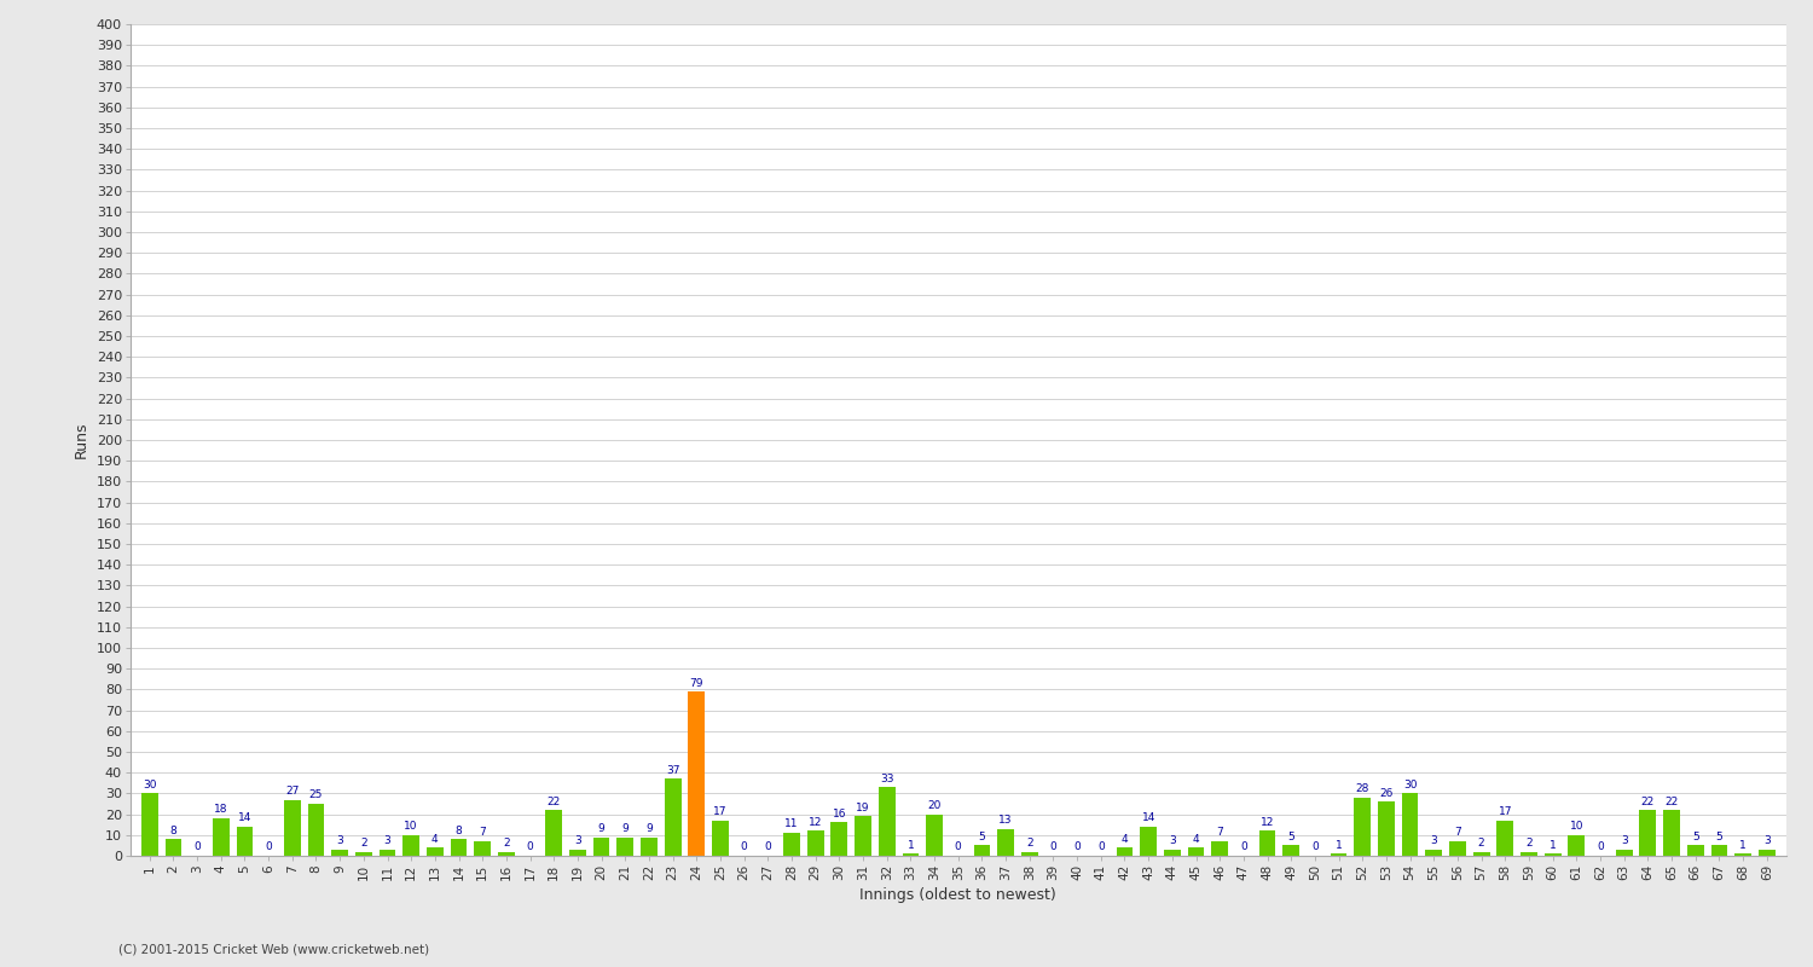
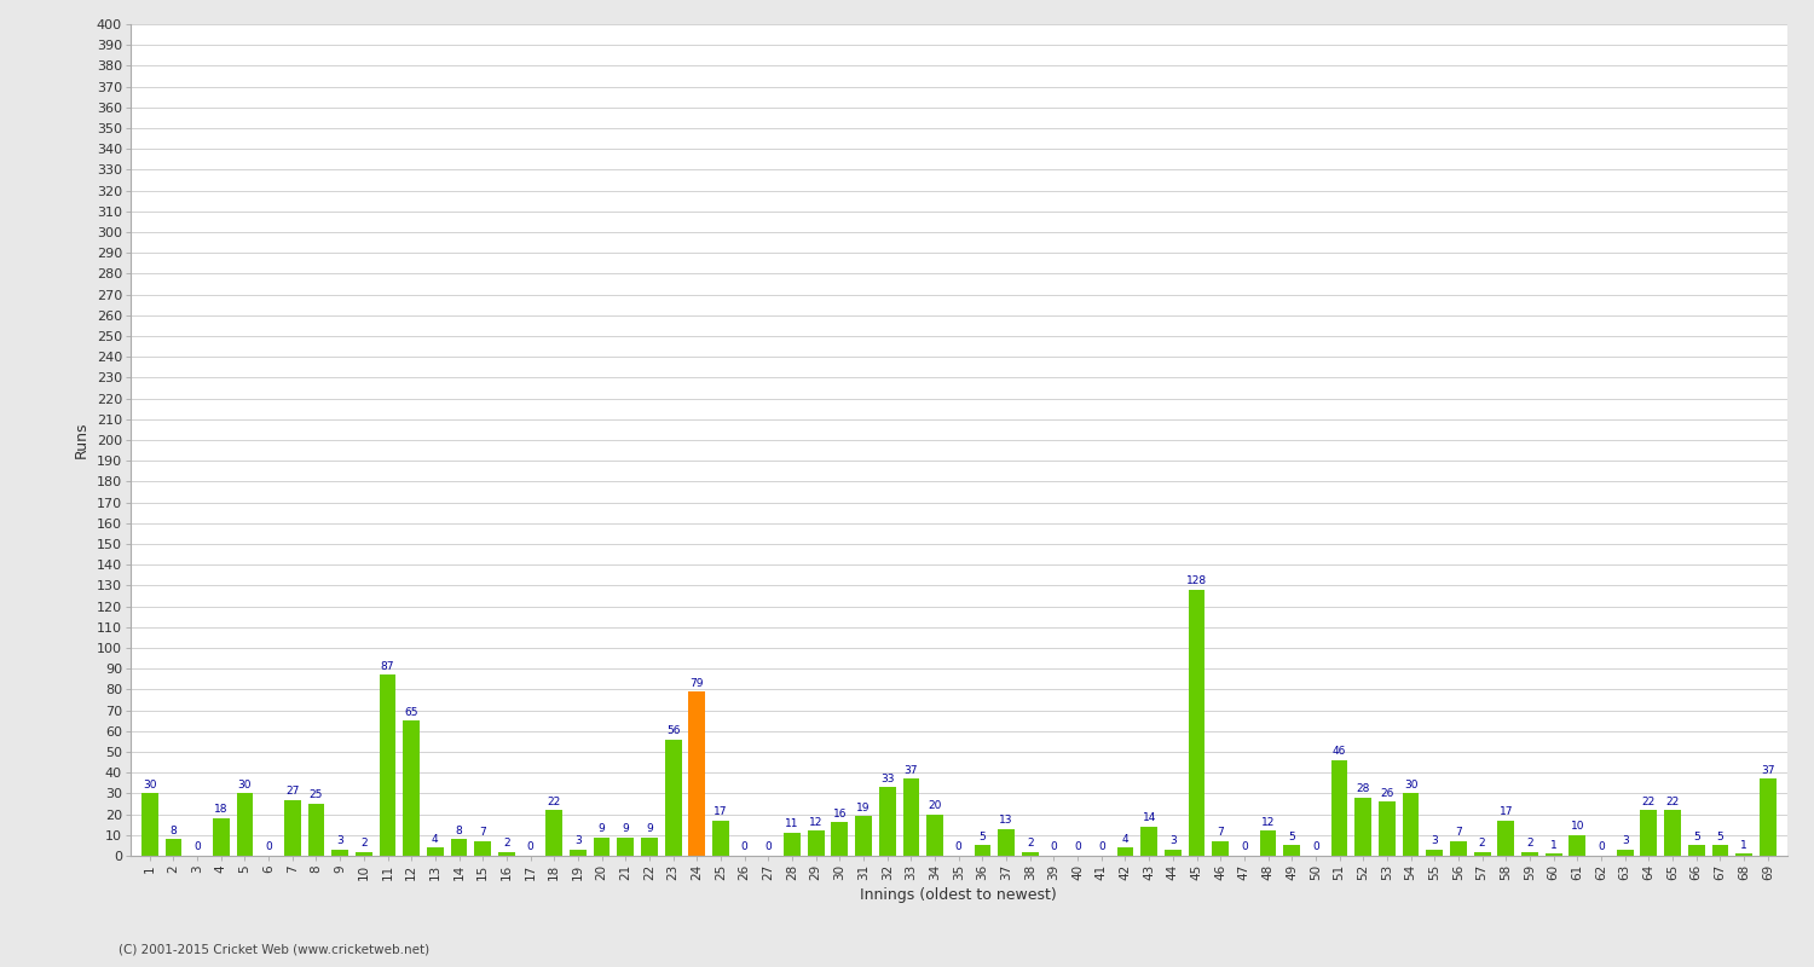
5: 14 -> 30
11: 3 -> 87
12: 10 -> 65
23: 37 -> 56
33: 1 -> 37
45: 4 -> 128
51: 1 -> 46
69: 3 -> 37
